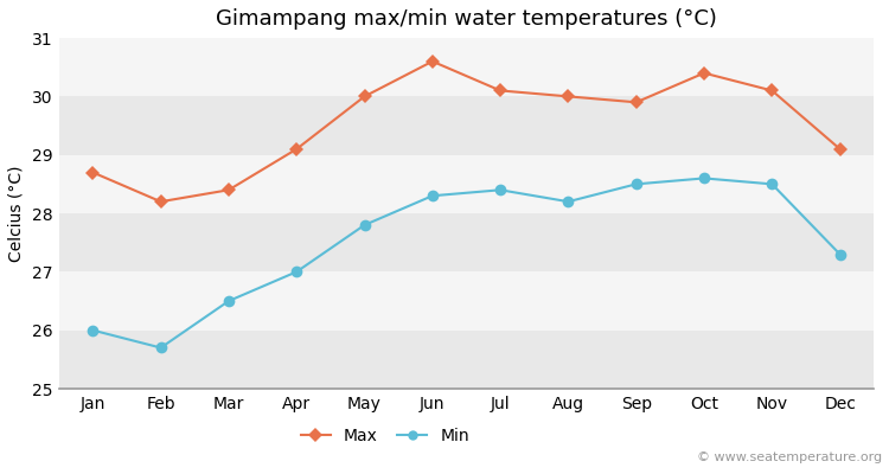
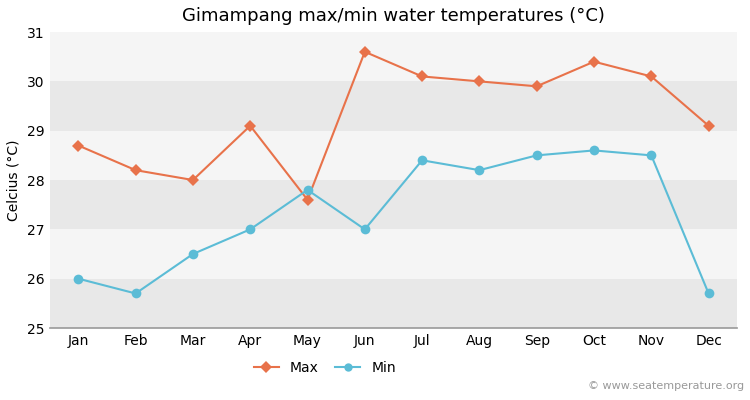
Max/Mar: 28.4 -> 28.0
Max/May: 30.0 -> 27.6
Min/Jun: 28.3 -> 27.0
Min/Dec: 27.3 -> 25.7
